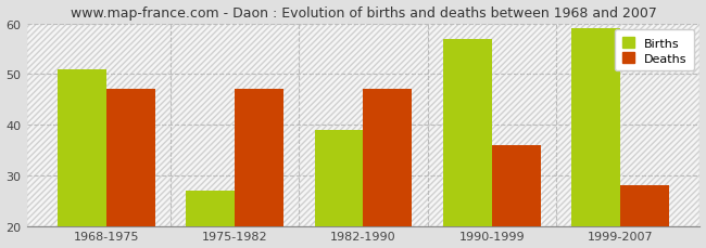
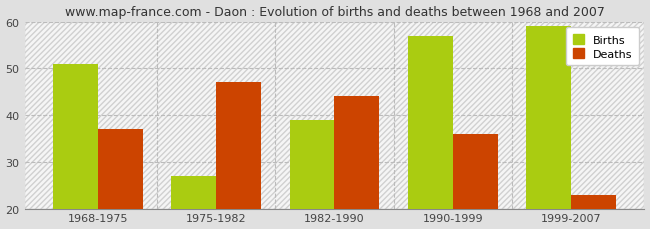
Deaths/1968-1975: 47 -> 37
Deaths/1982-1990: 47 -> 44
Deaths/1999-2007: 28 -> 23
